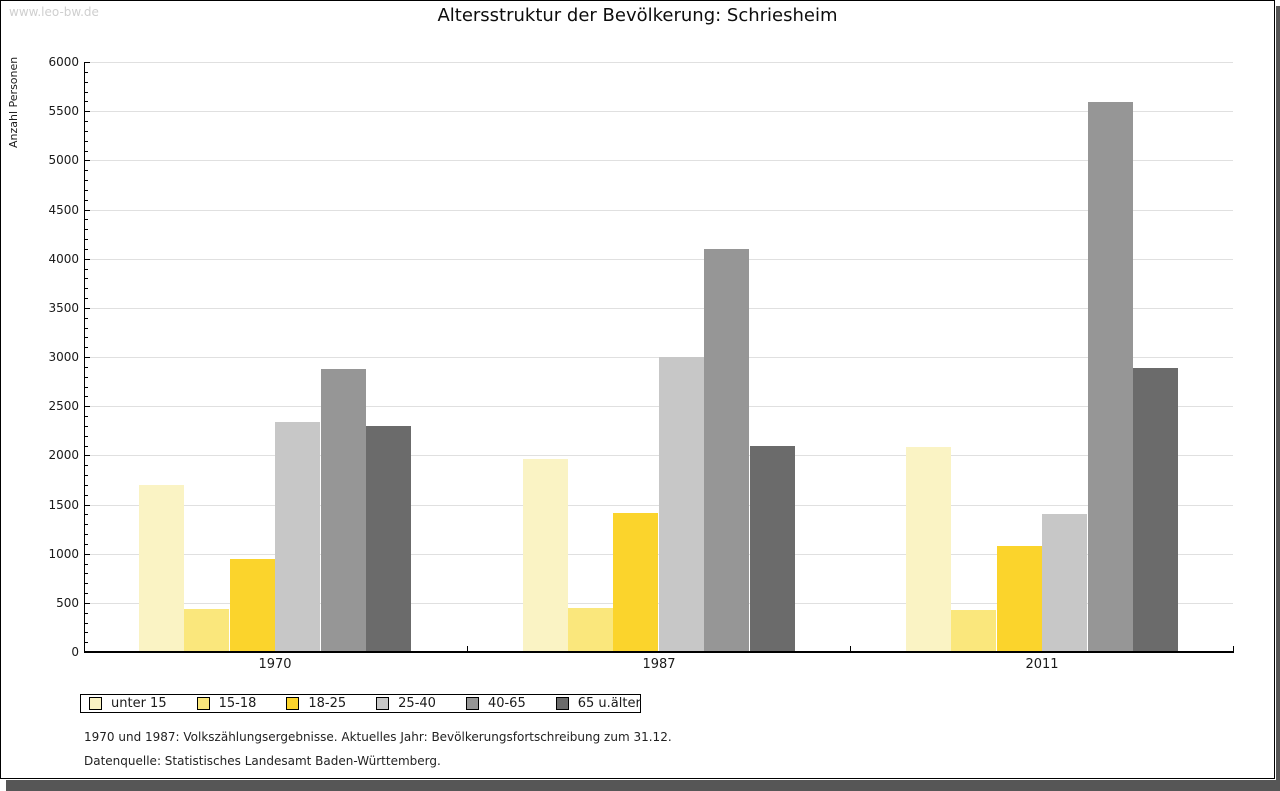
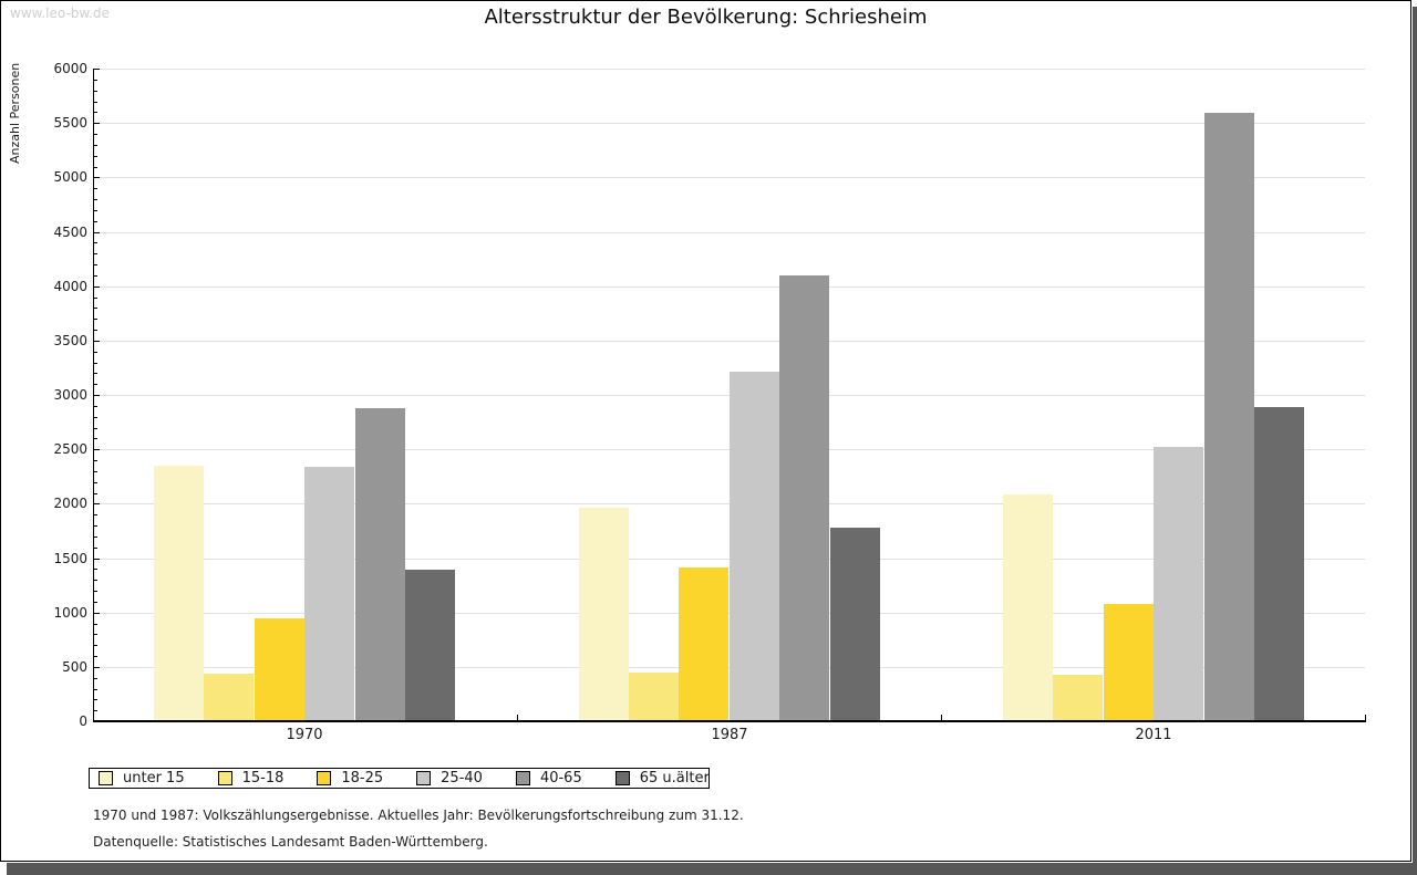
unter 15/1970: 1700 -> 2400
65 u.älter/1970: 2300 -> 1400
25-40/1987: 3000 -> 3200
65 u.älter/1987: 2100 -> 1800
25-40/2011: 1400 -> 2500
